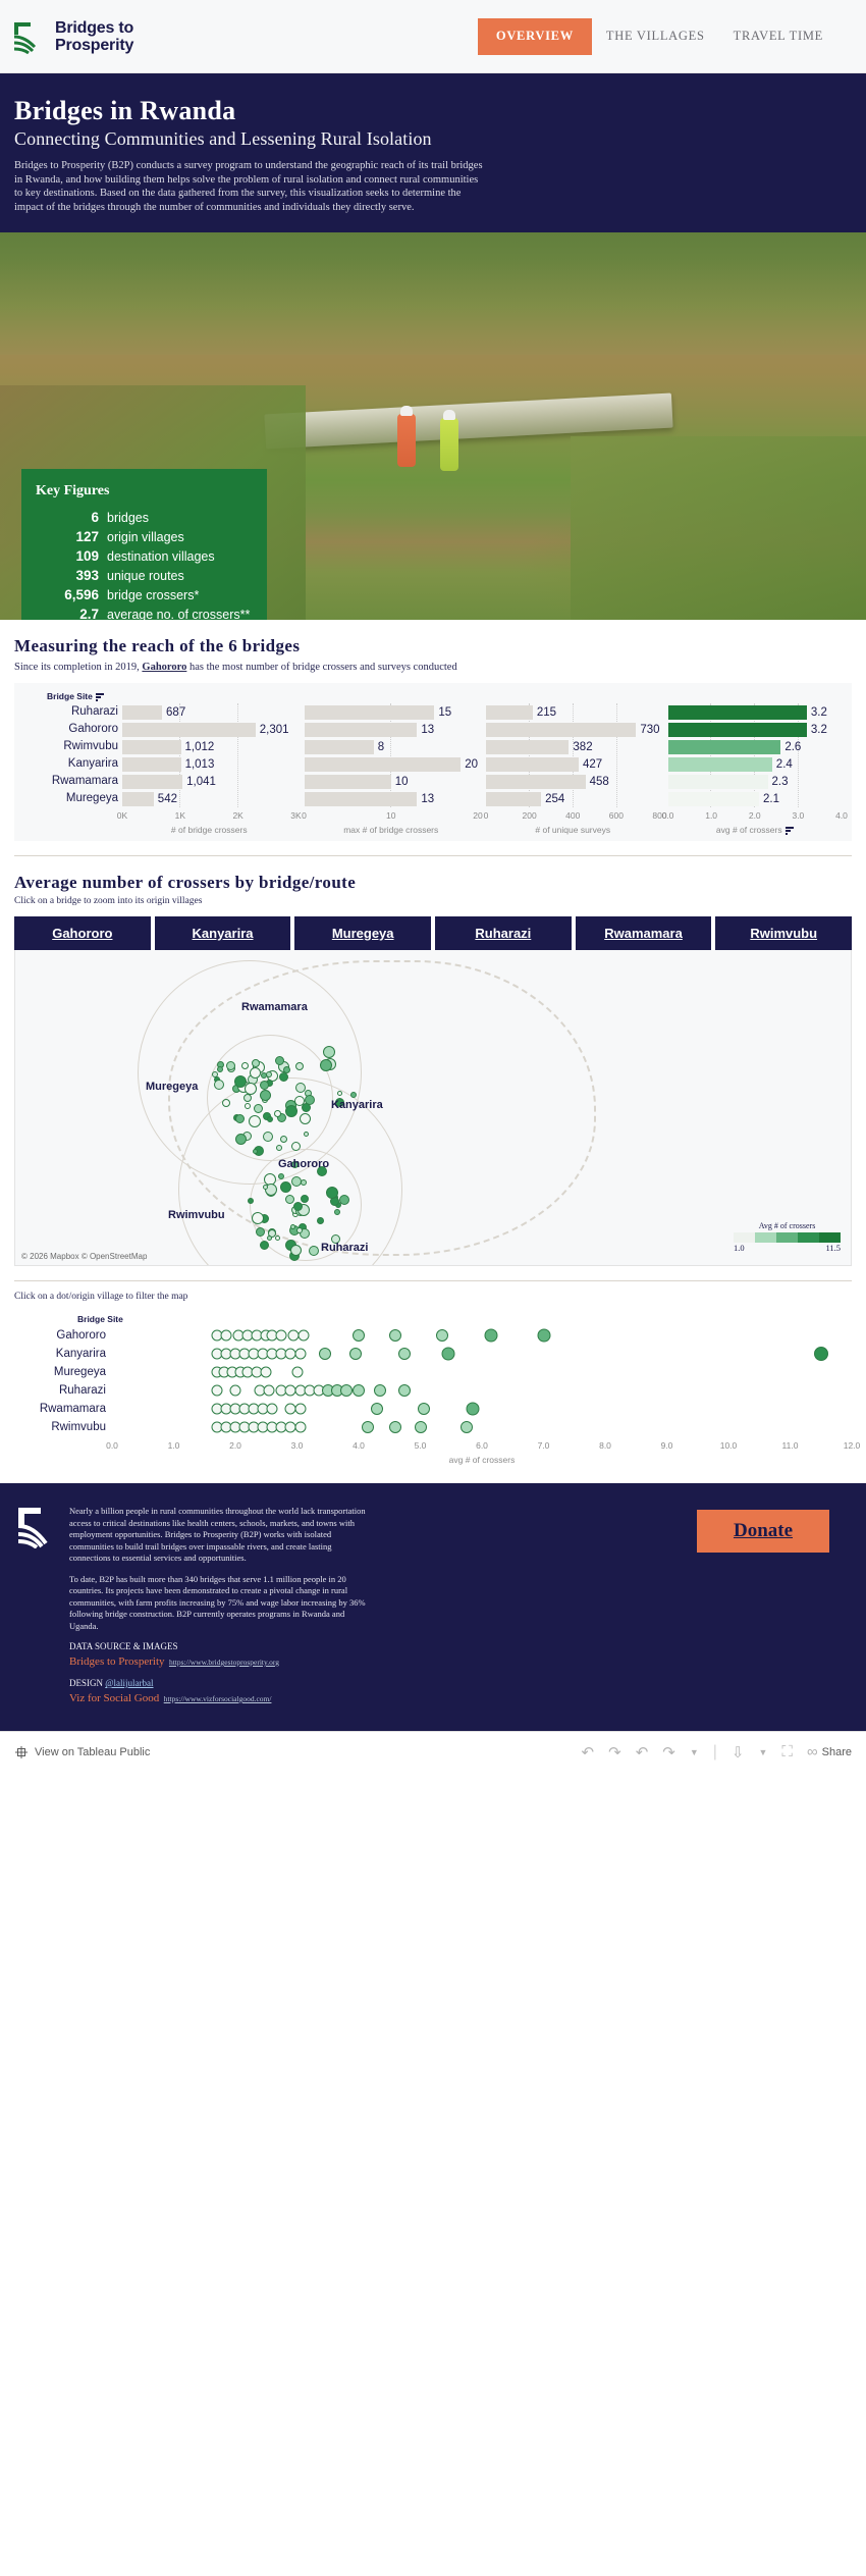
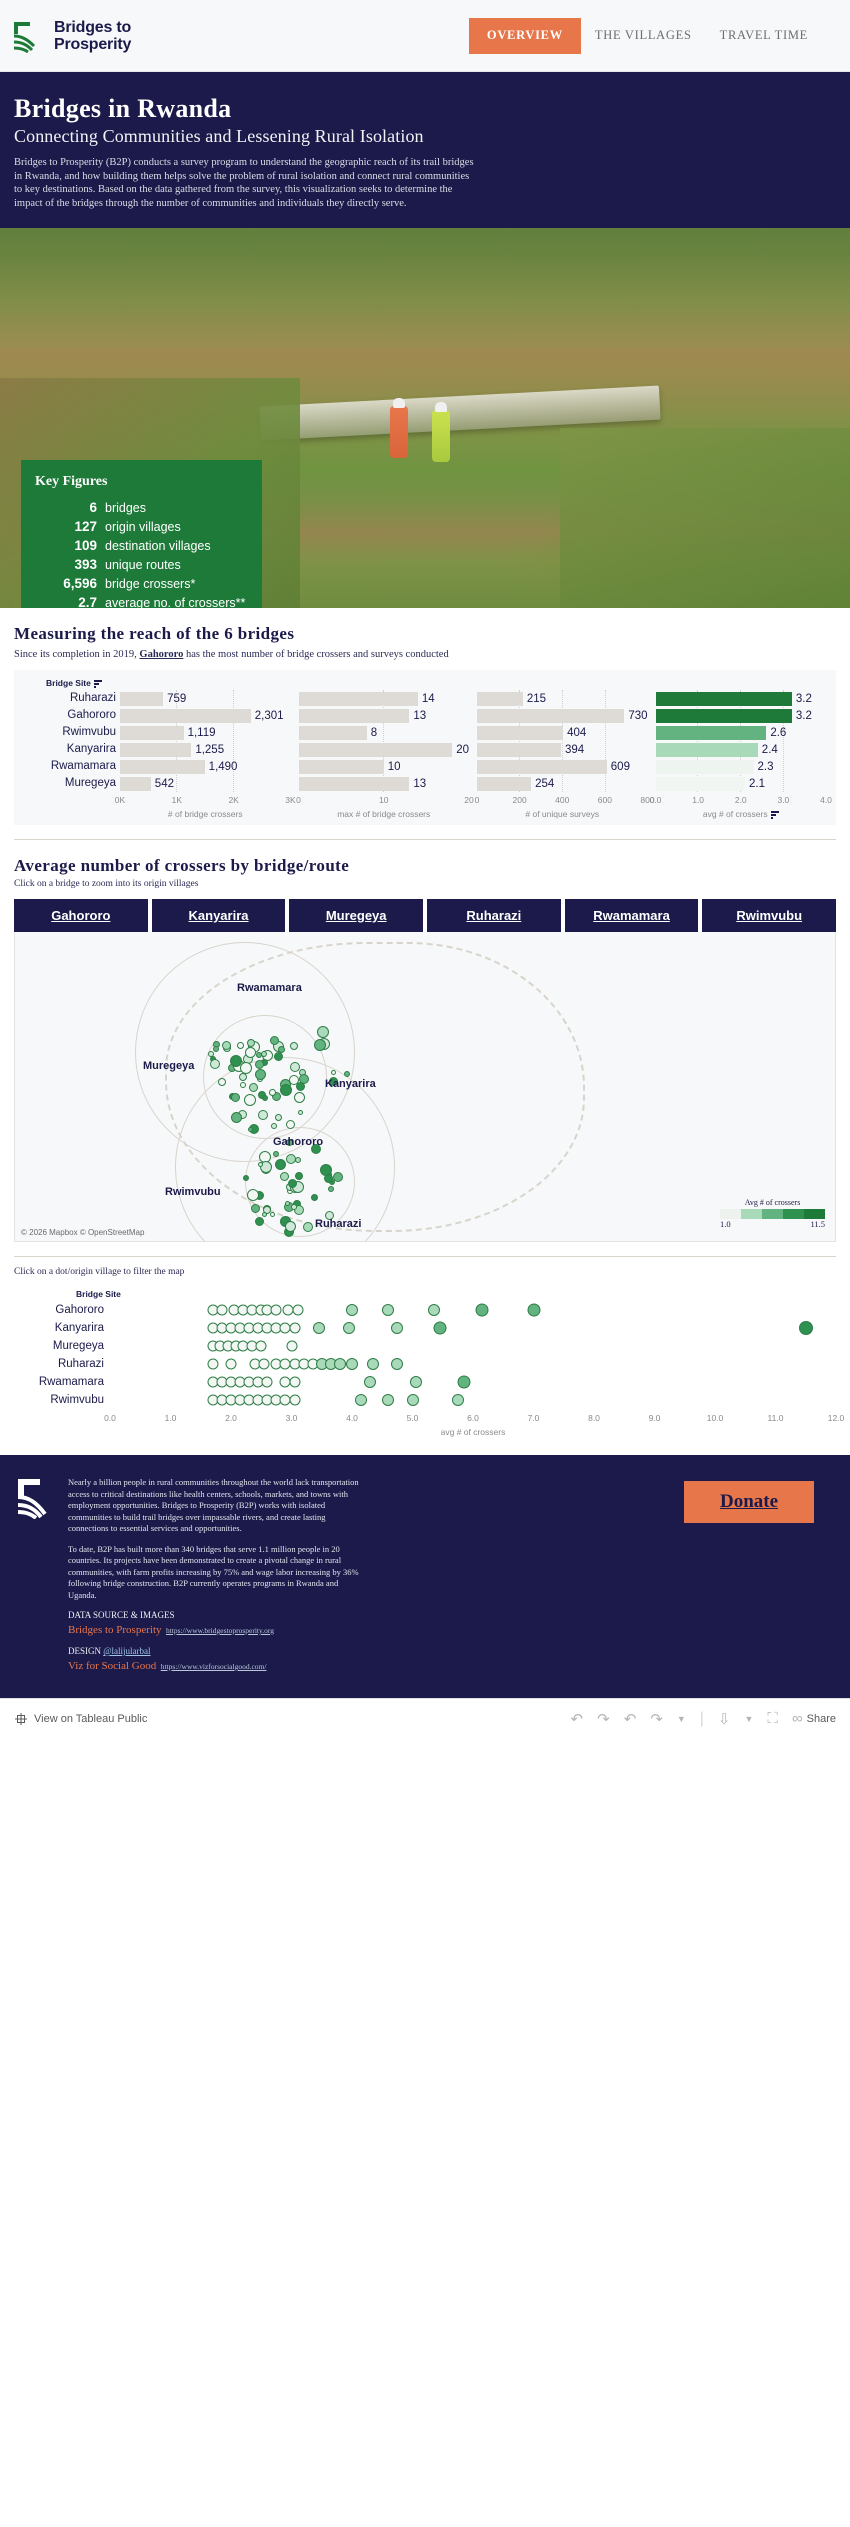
# of bridge crossers/Ruharazi: 687 -> 759
# of bridge crossers/Rwimvubu: 1,012 -> 1,119
# of bridge crossers/Kanyarira: 1,013 -> 1,255
# of bridge crossers/Rwamamara: 1,041 -> 1,490
max # of bridge crossers/Ruharazi: 15 -> 14
# of unique surveys/Rwimvubu: 382 -> 404
# of unique surveys/Kanyarira: 427 -> 394
# of unique surveys/Rwamamara: 458 -> 609
